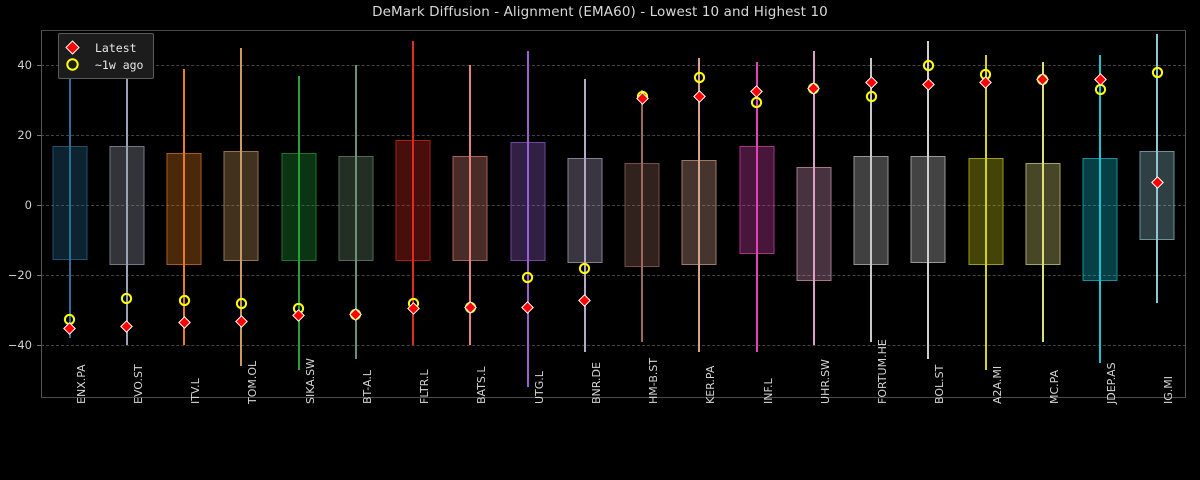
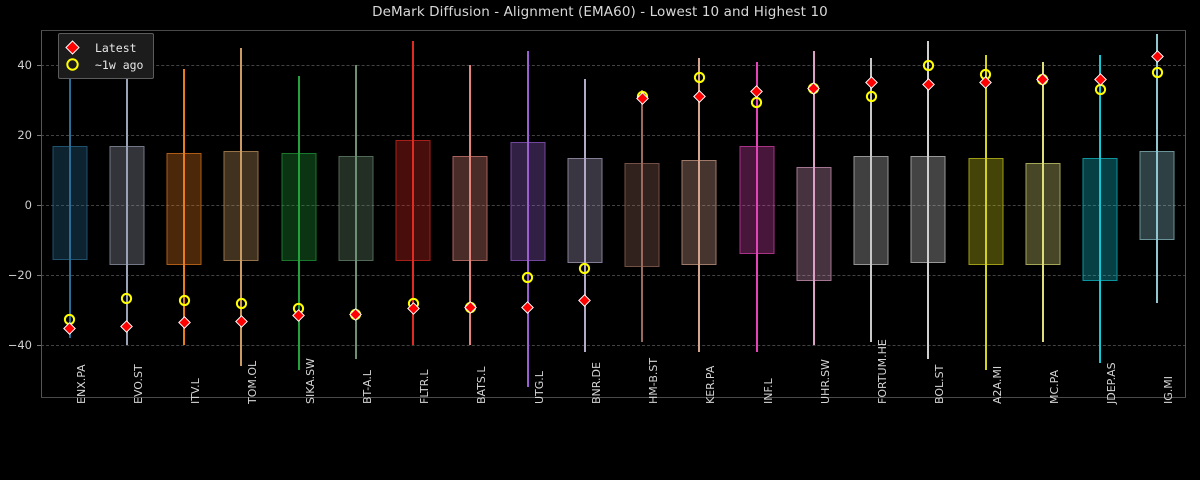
Latest/IG.MI: 7 -> 43
